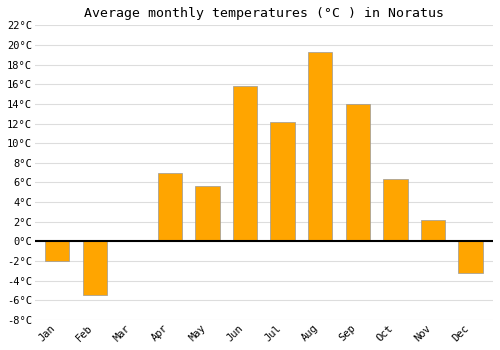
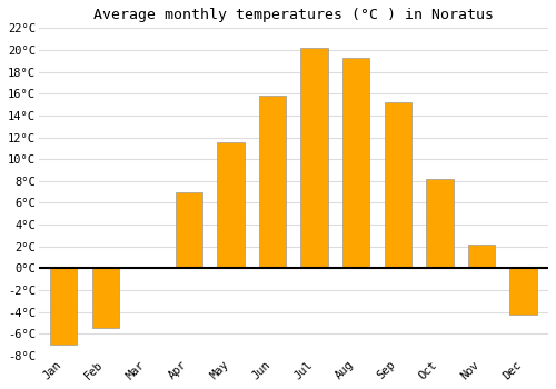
Jan: -2.0°C -> -7.0°C
May: 5.6°C -> 11.5°C
Jul: 12.2°C -> 20.2°C
Sep: 14.0°C -> 15.2°C
Oct: 6.4°C -> 8.2°C
Dec: -3.2°C -> -4.2°C
